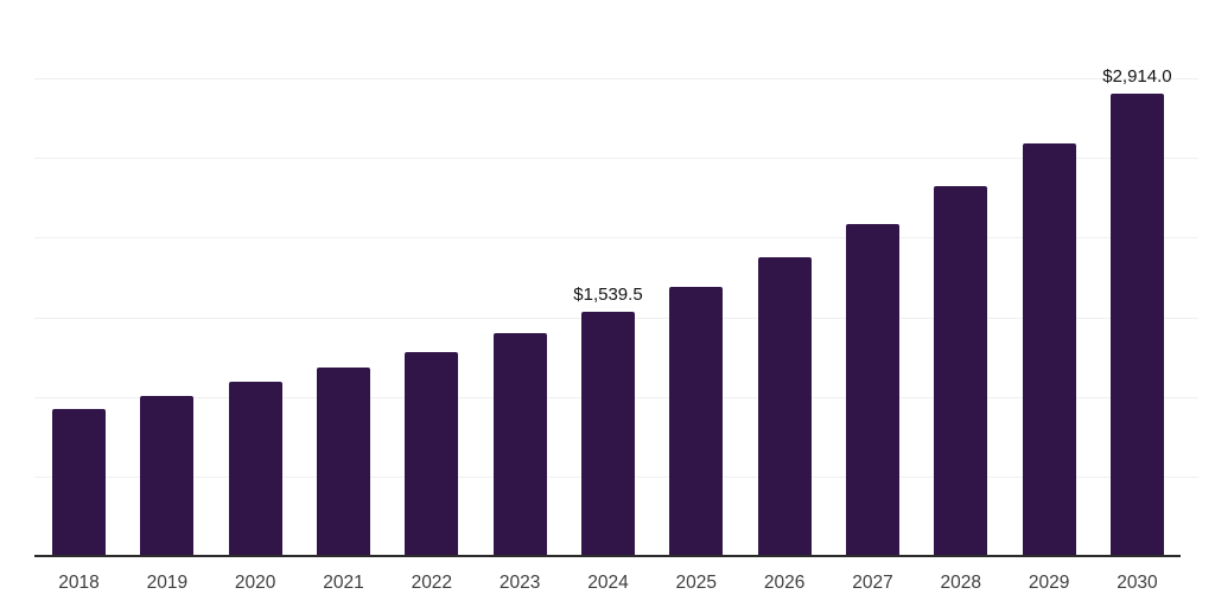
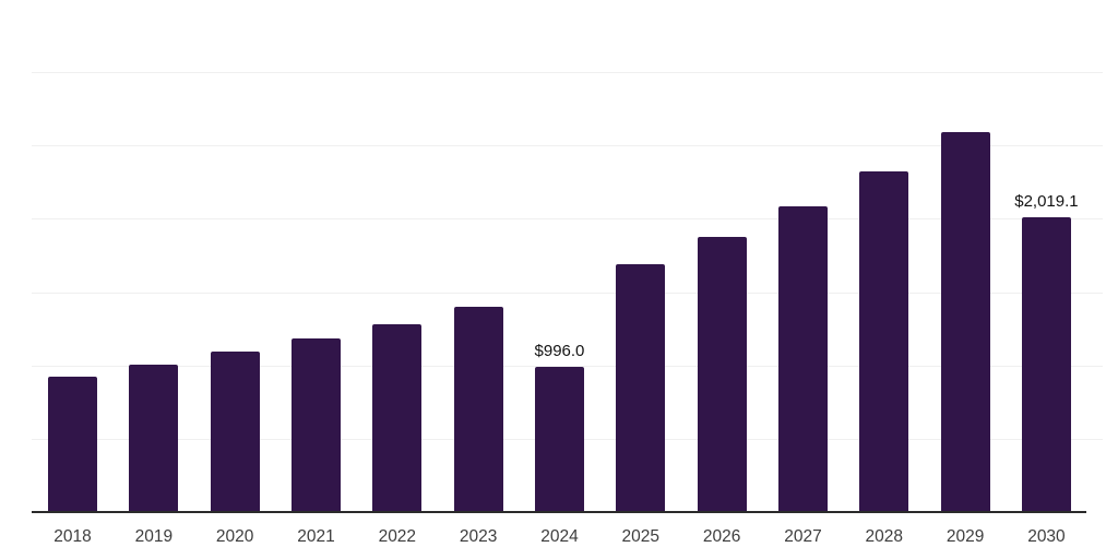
2024: $1,539.5 -> $996.0
2030: $2,914.0 -> $2,019.1
